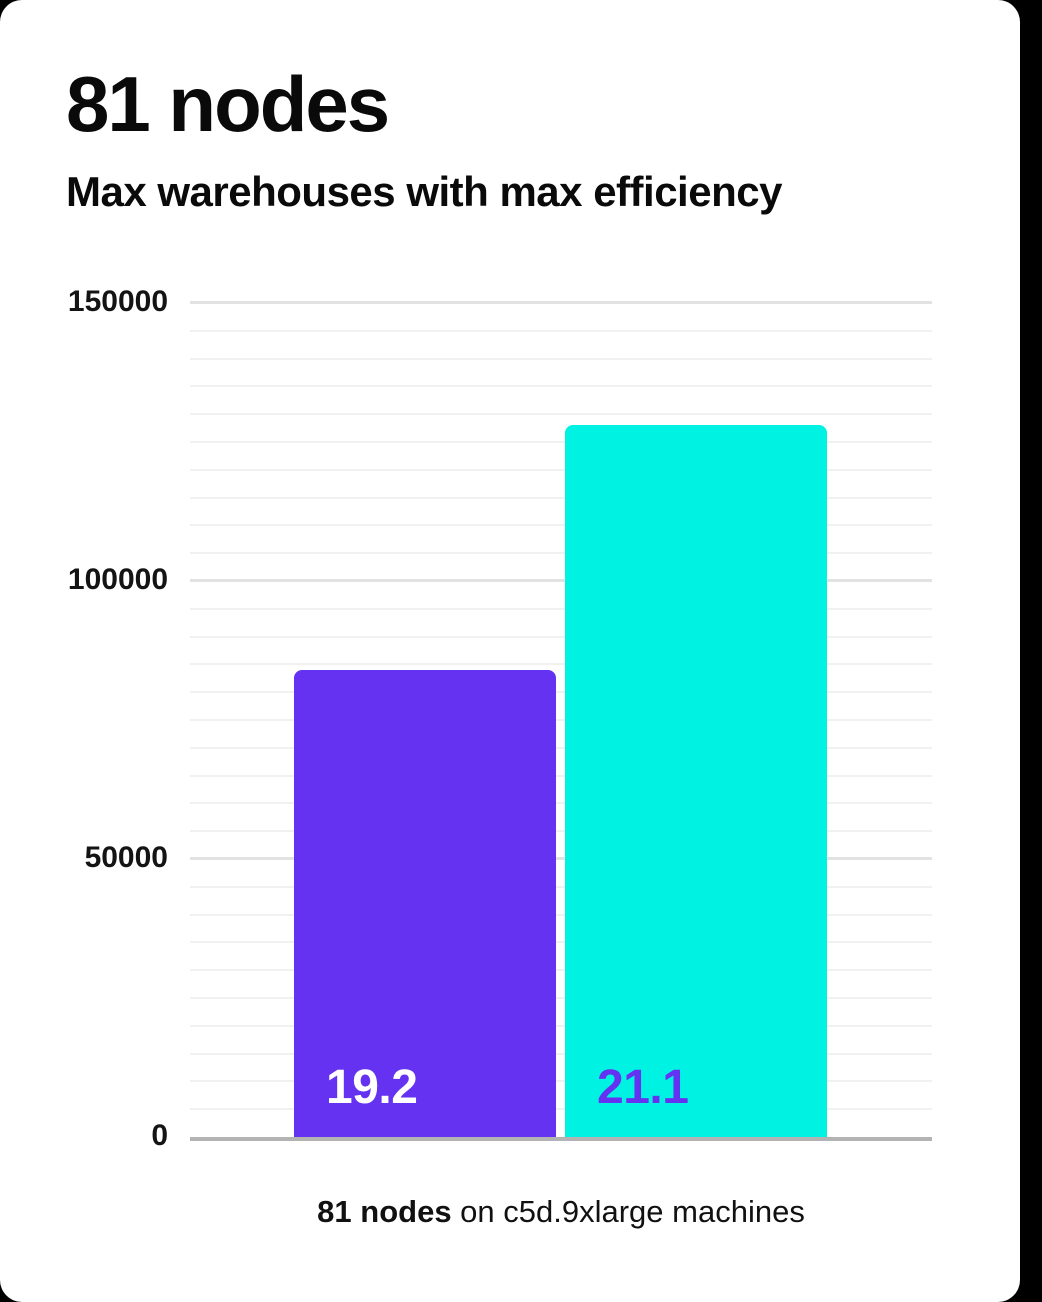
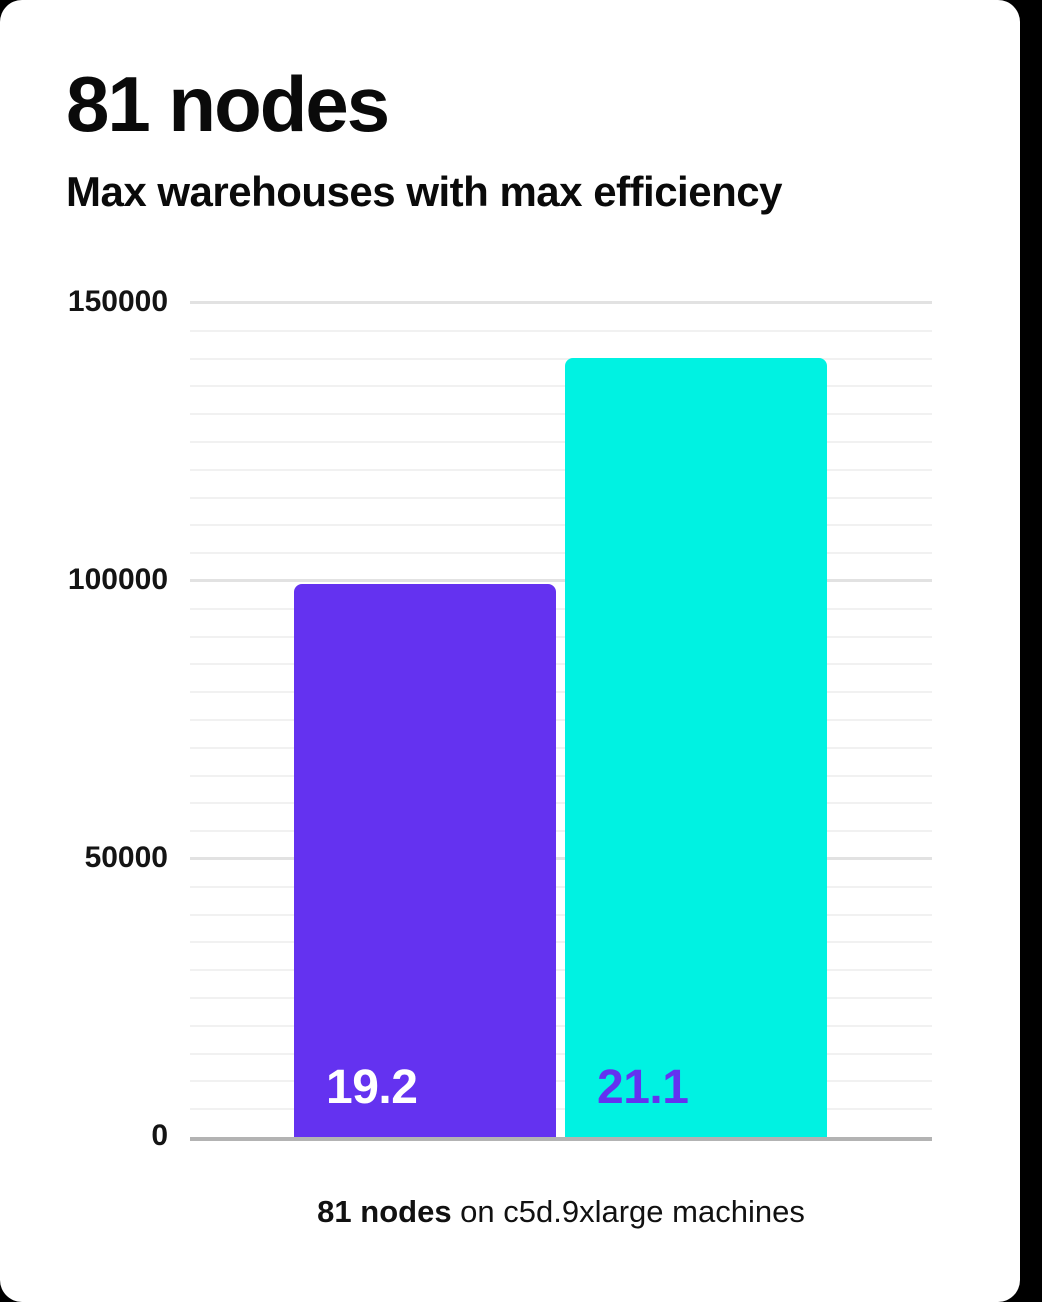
19.2: 84000 -> 100000
21.1: 128000 -> 140000
